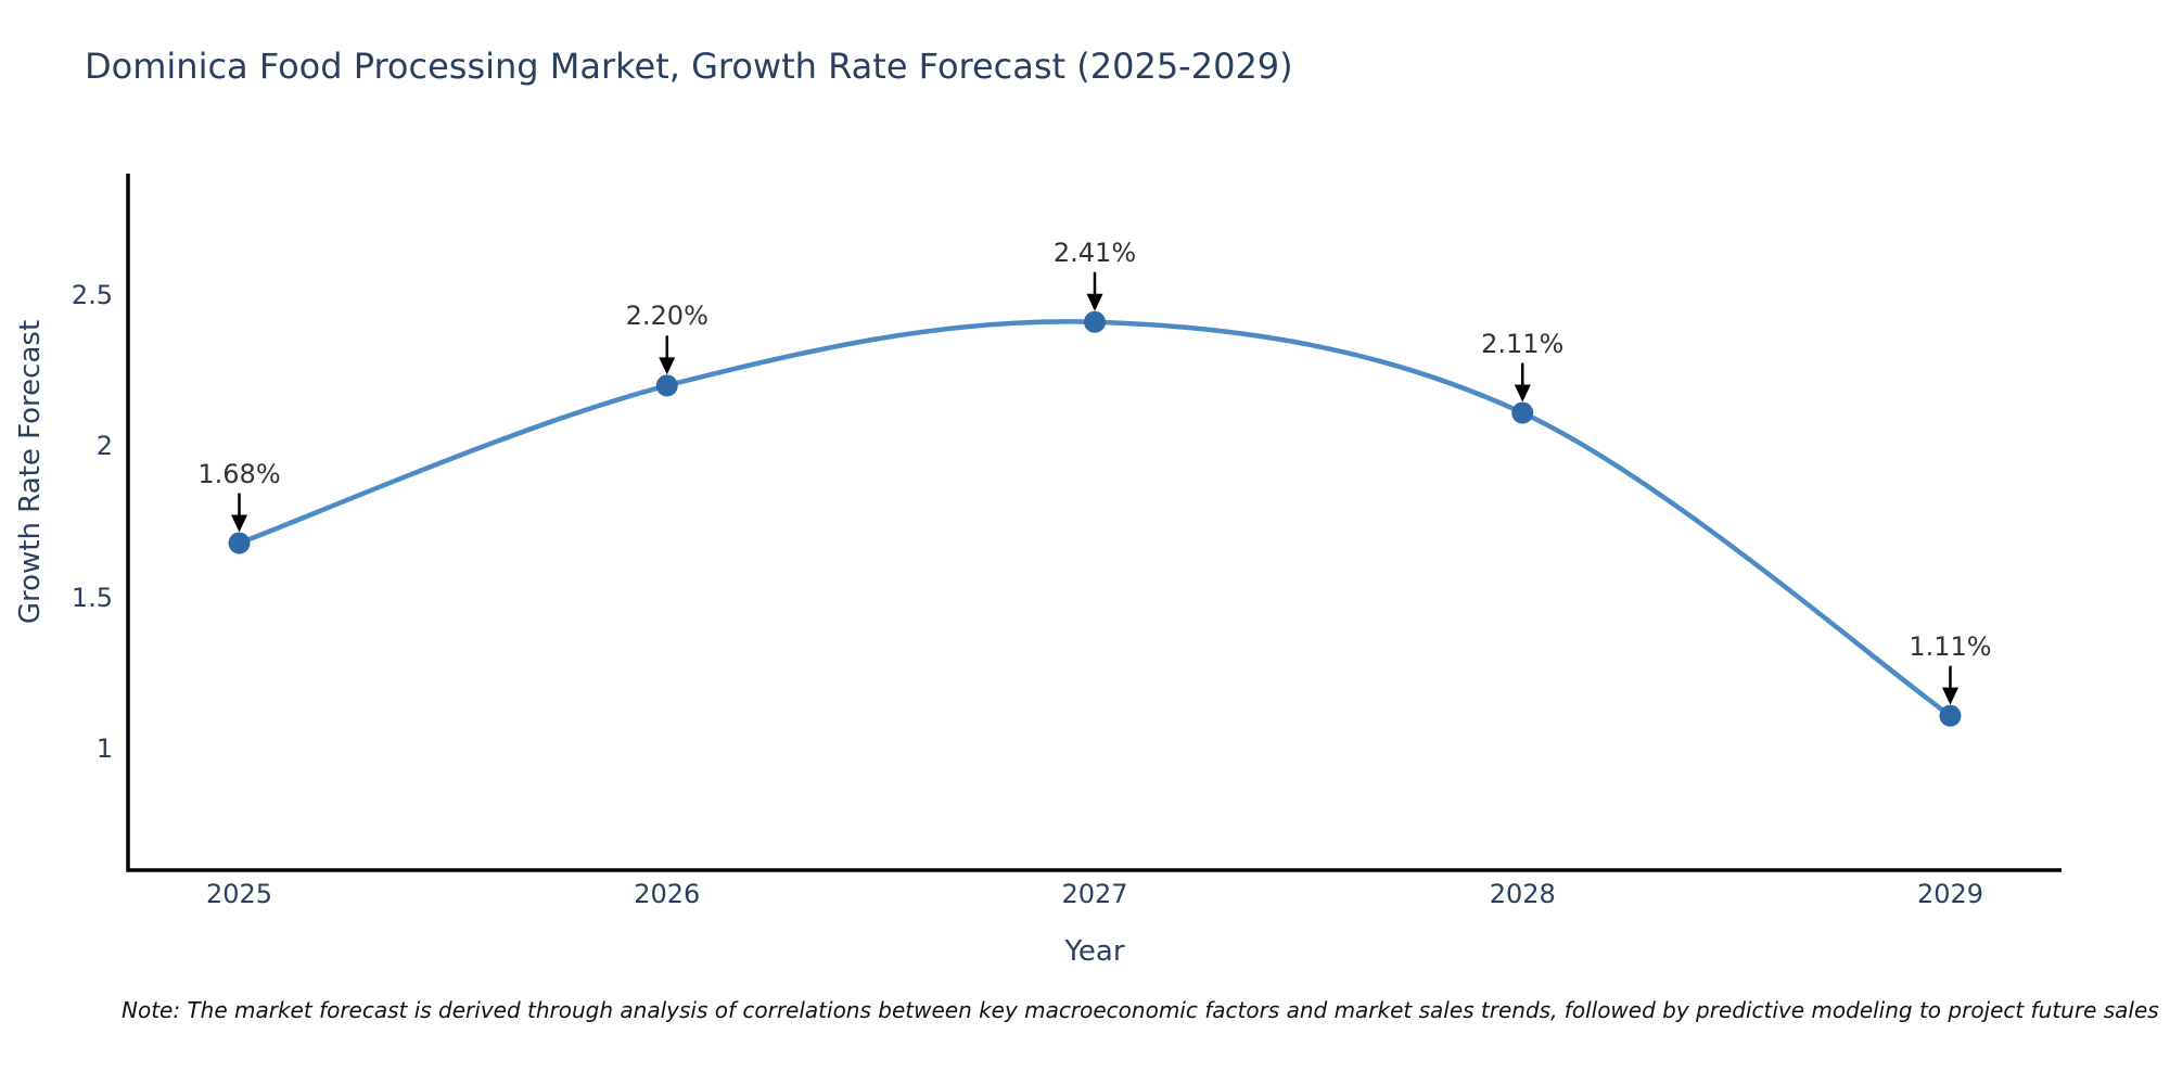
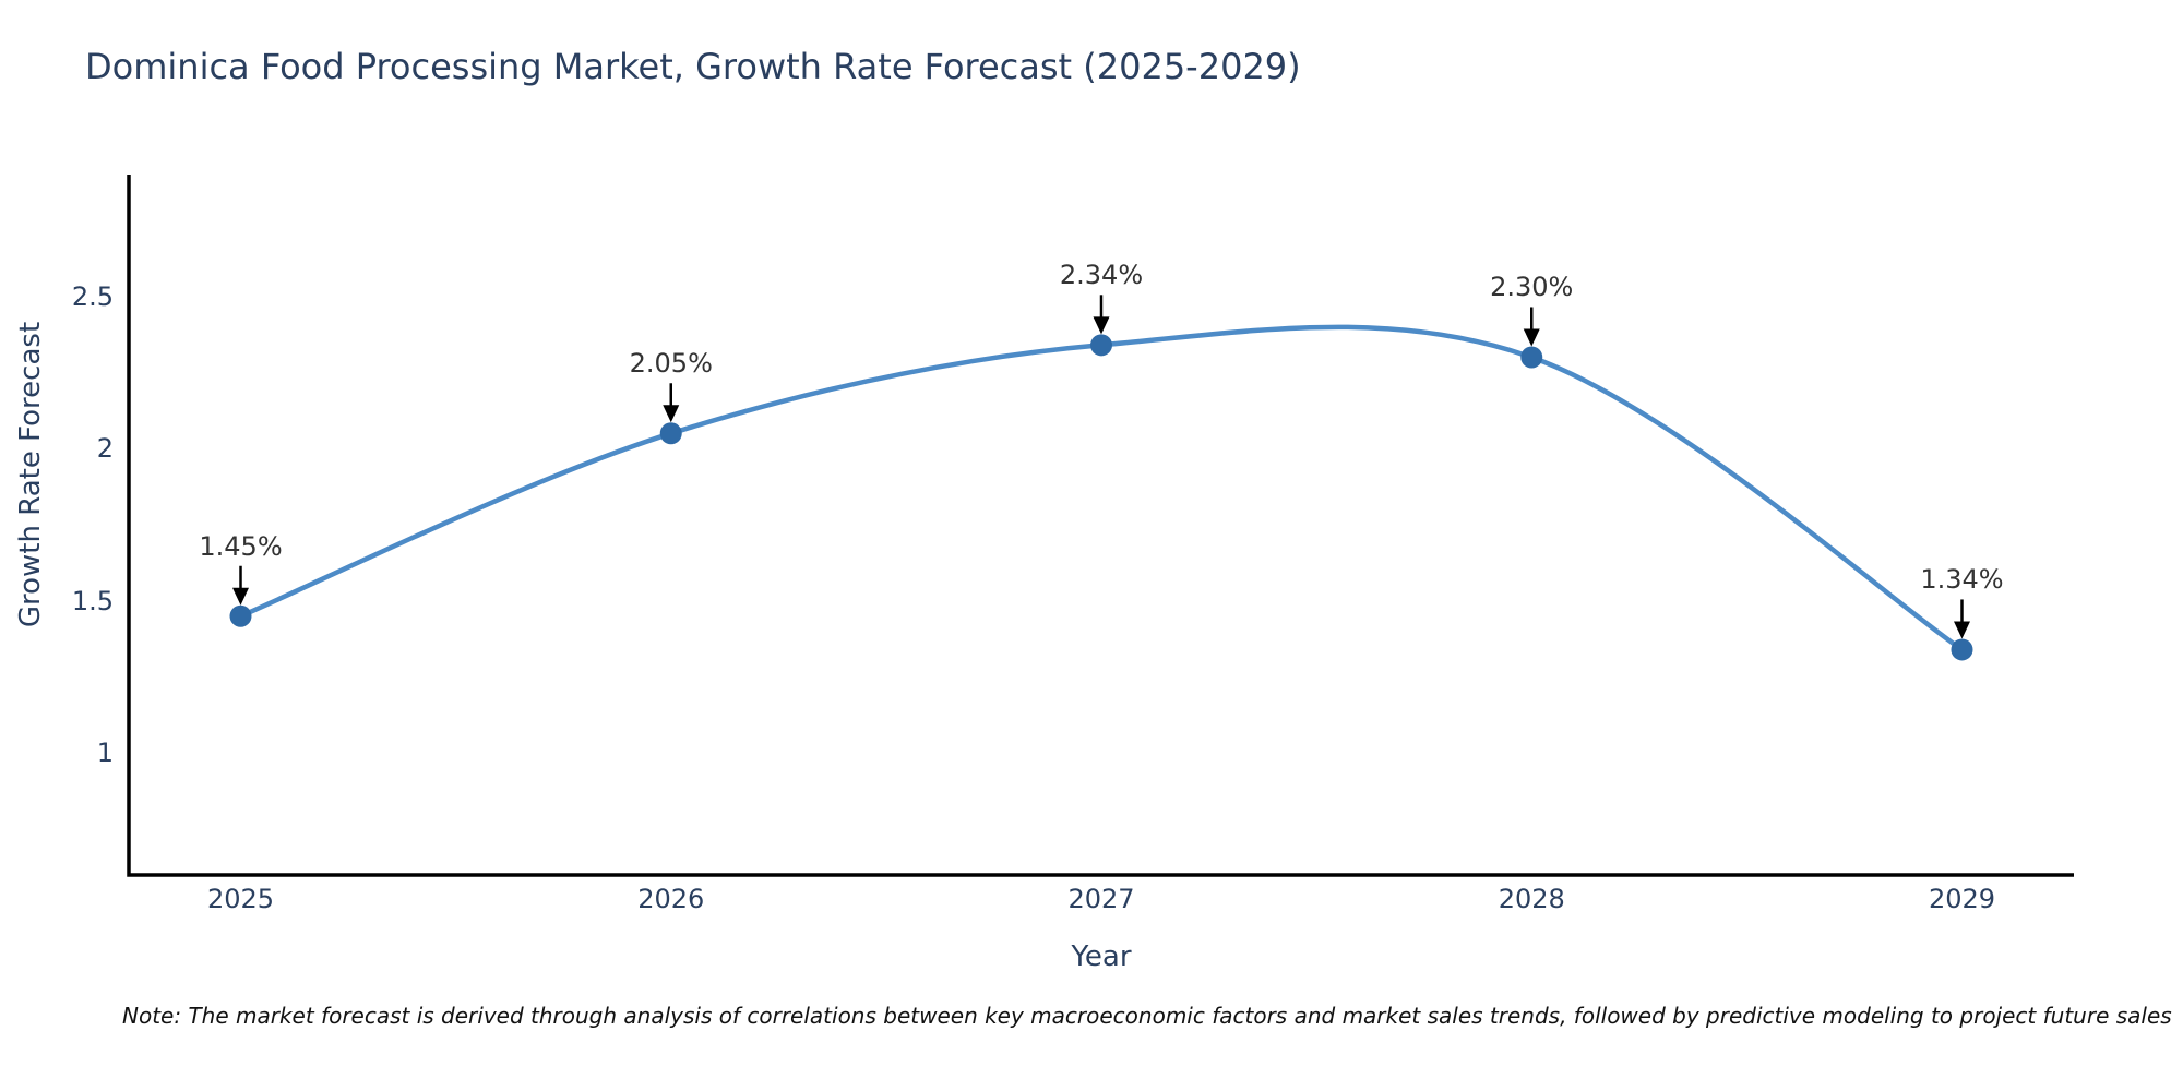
2025: 1.68% -> 1.45%
2026: 2.20% -> 2.05%
2027: 2.41% -> 2.34%
2028: 2.11% -> 2.30%
2029: 1.11% -> 1.34%
